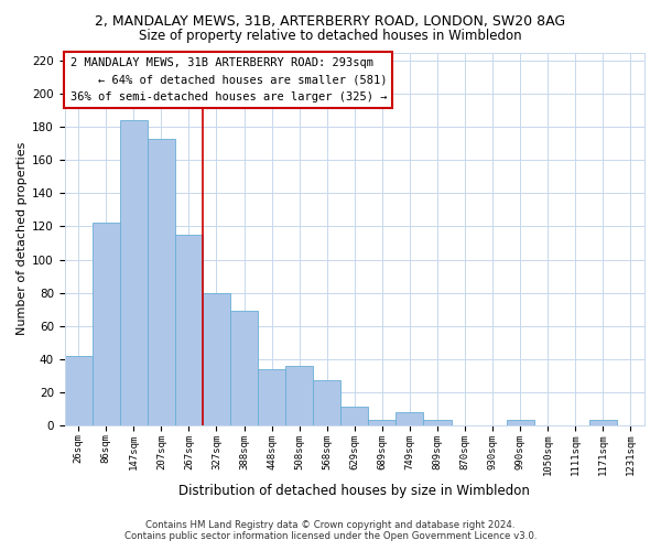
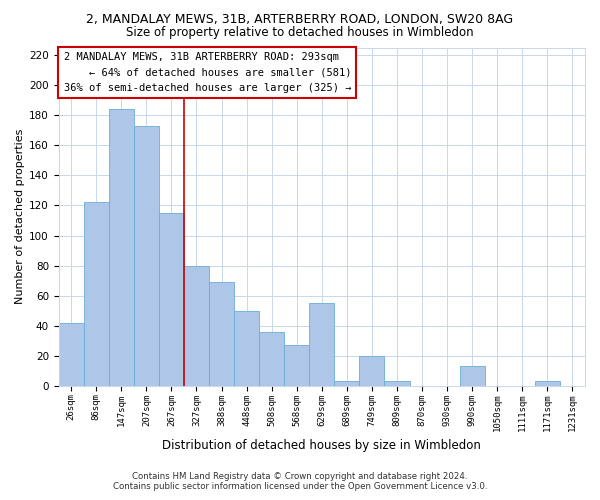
448sqm: 34 -> 50
629sqm: 11 -> 55
749sqm: 8 -> 20
990sqm: 3 -> 13
